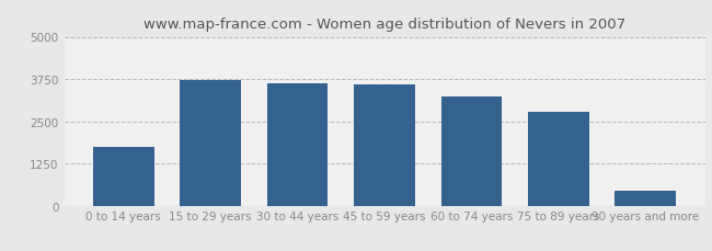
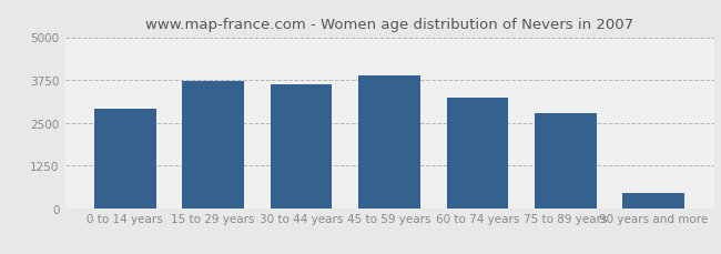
0 to 14 years: 1750 -> 2900
45 to 59 years: 3600 -> 3870
